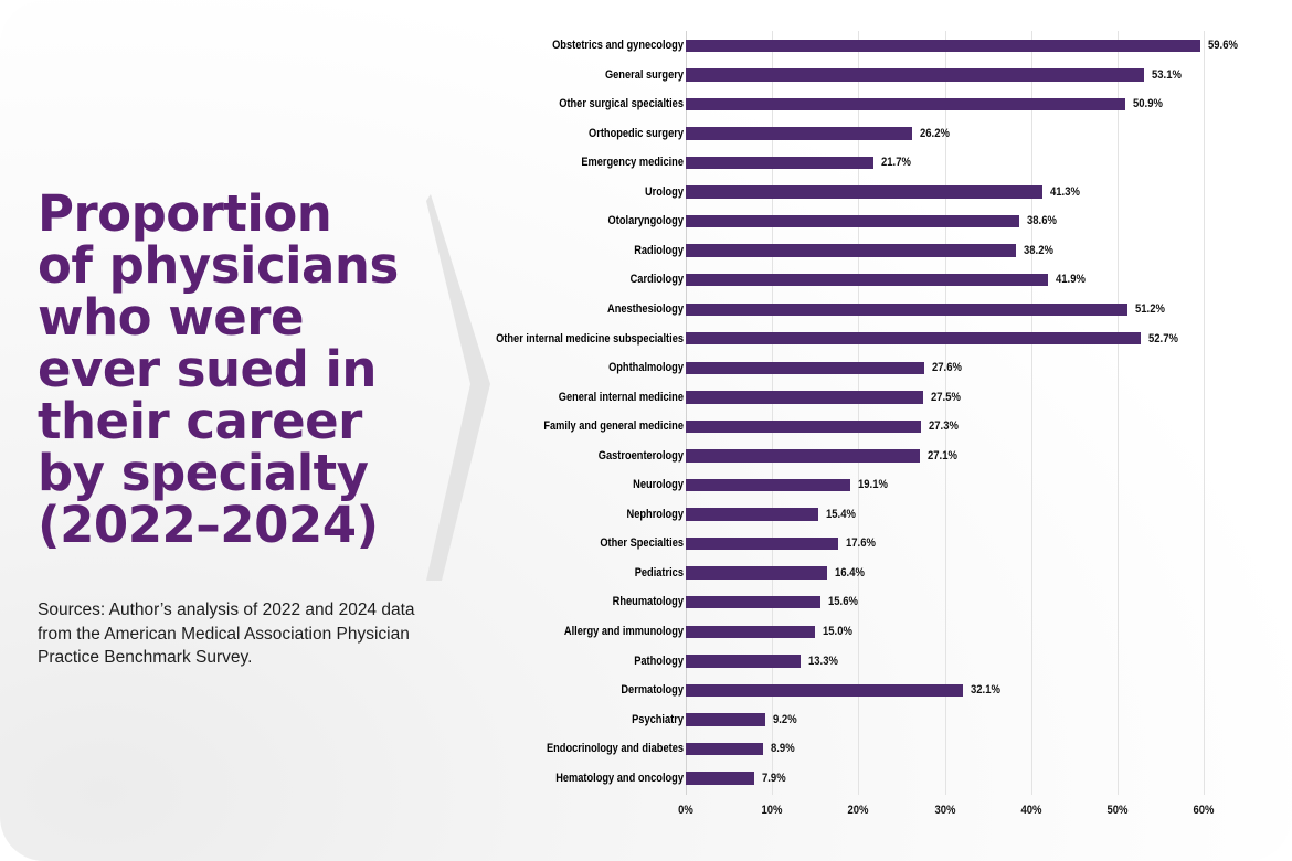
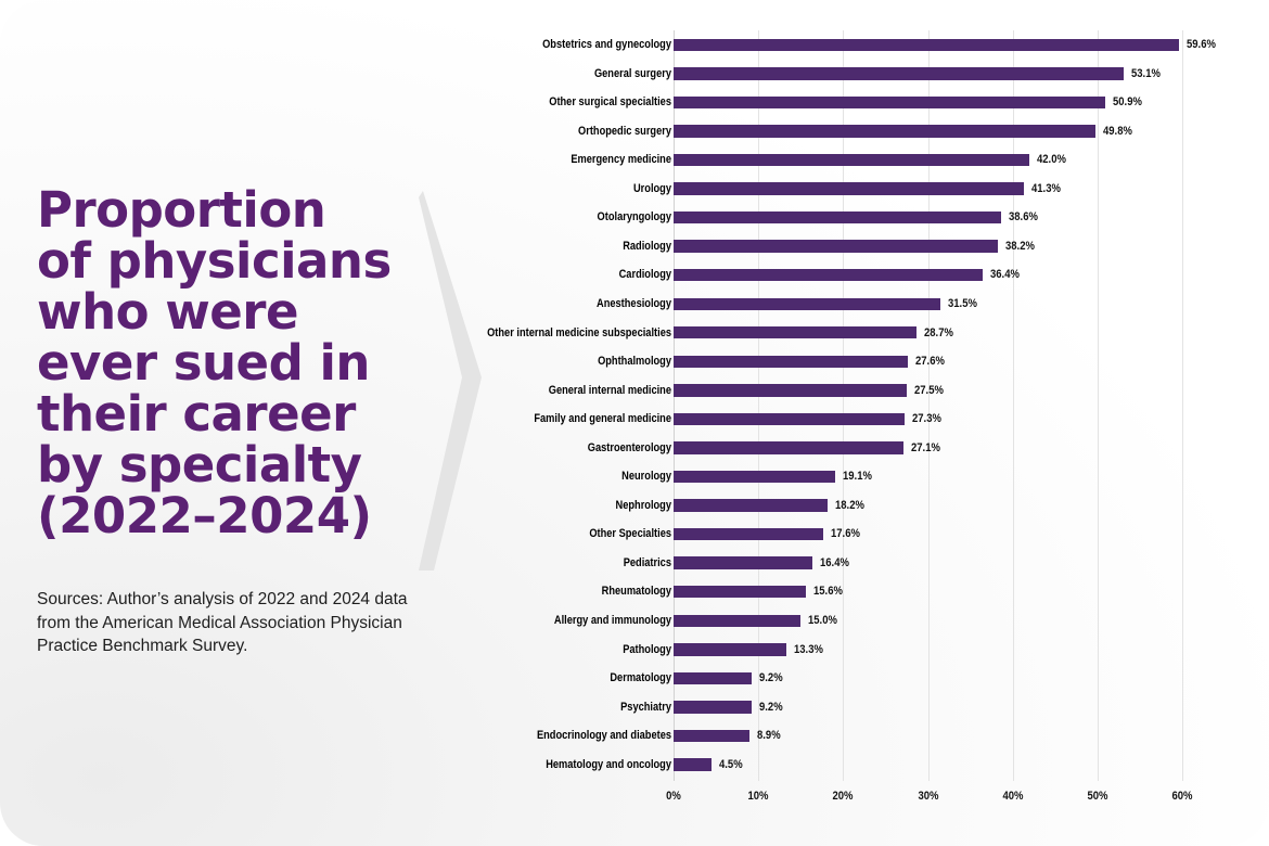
Orthopedic surgery: 26.2% -> 49.8%
Emergency medicine: 21.7% -> 42.0%
Cardiology: 41.9% -> 36.4%
Anesthesiology: 51.2% -> 31.5%
Other internal medicine subspecialties: 52.7% -> 28.7%
Nephrology: 15.4% -> 18.2%
Dermatology: 32.1% -> 9.2%
Hematology and oncology: 7.9% -> 4.5%
